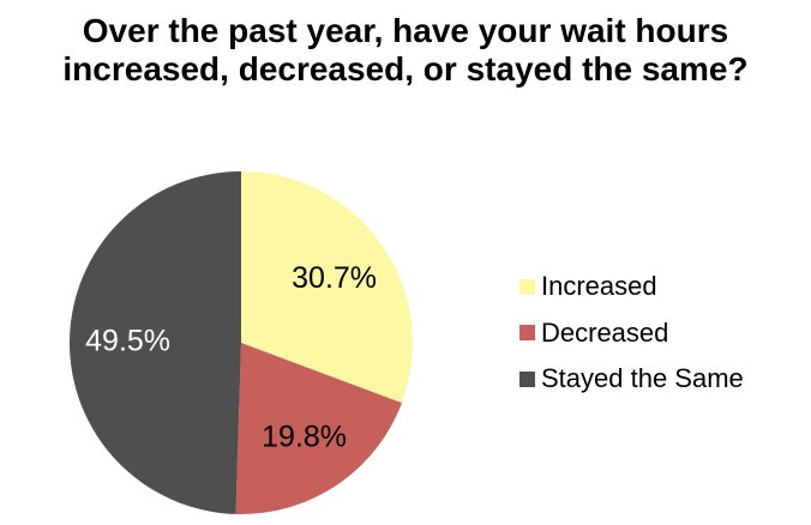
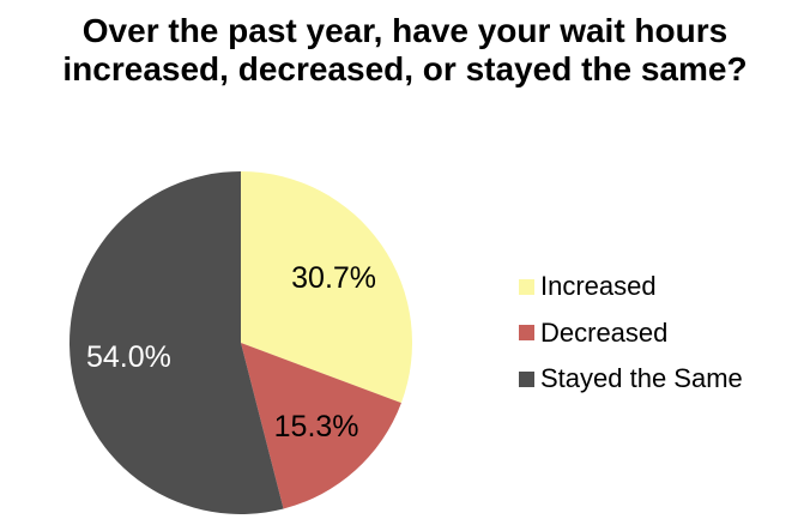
Decreased: 19.8% -> 15.3%
Stayed the Same: 49.5% -> 54.0%
